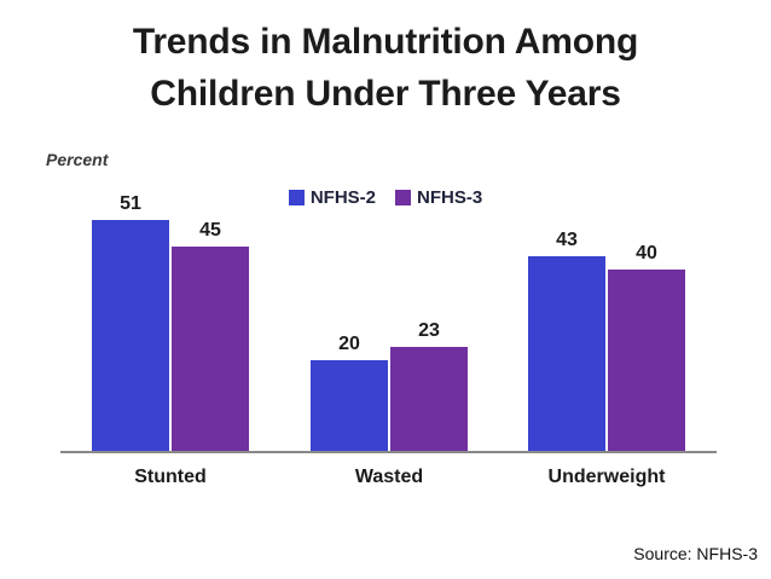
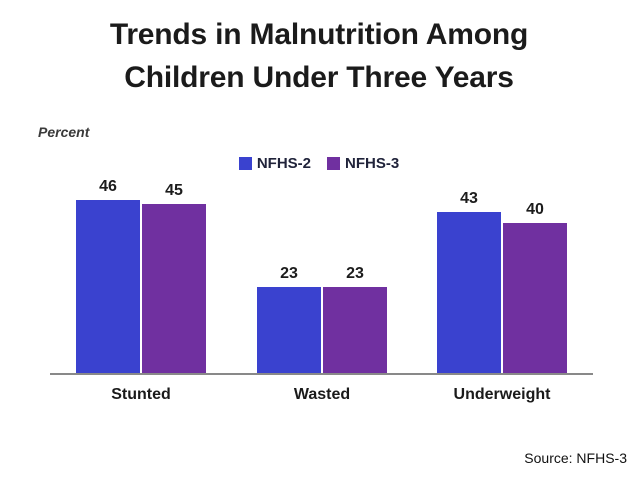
NFHS-2/Stunted: 51 -> 46
NFHS-2/Wasted: 20 -> 23
